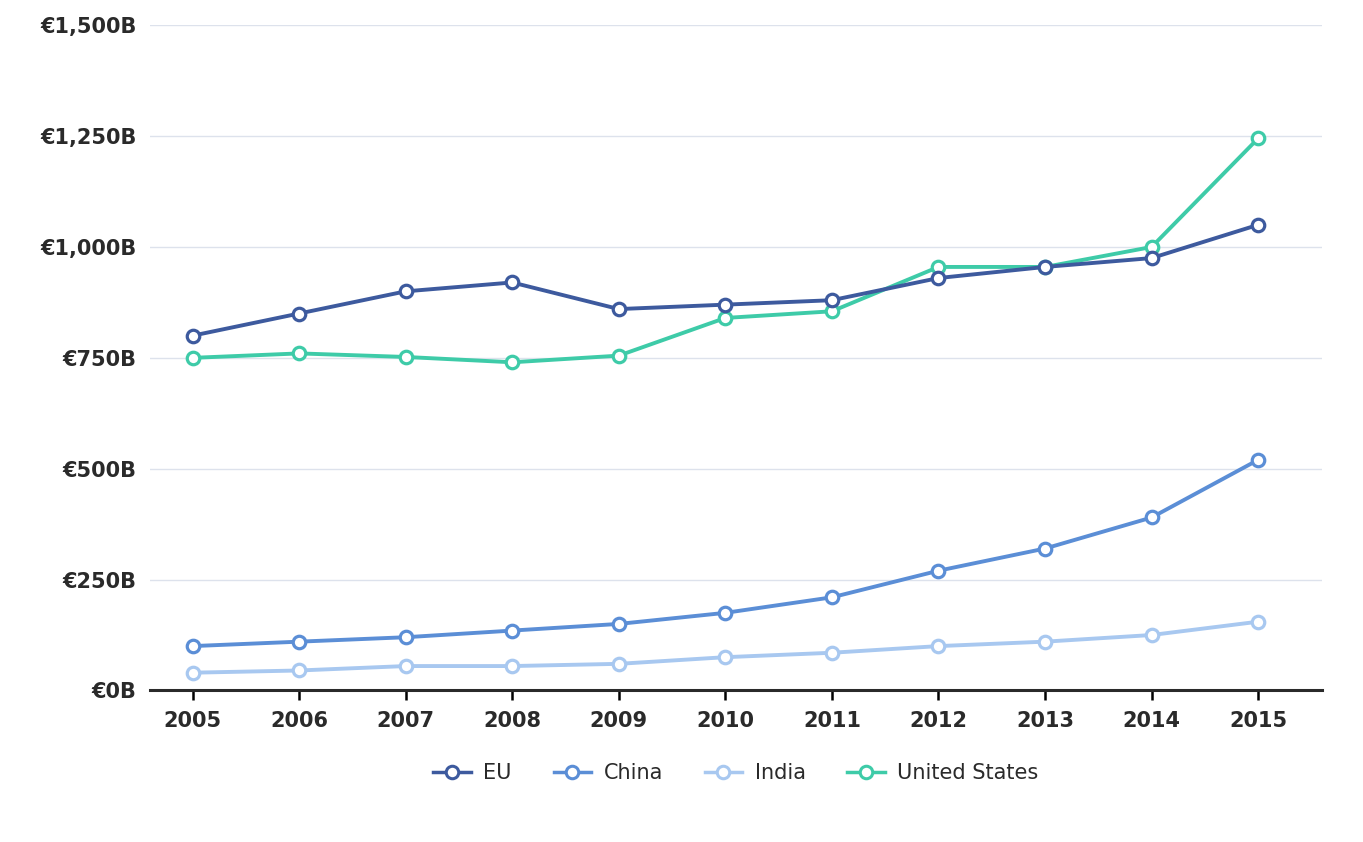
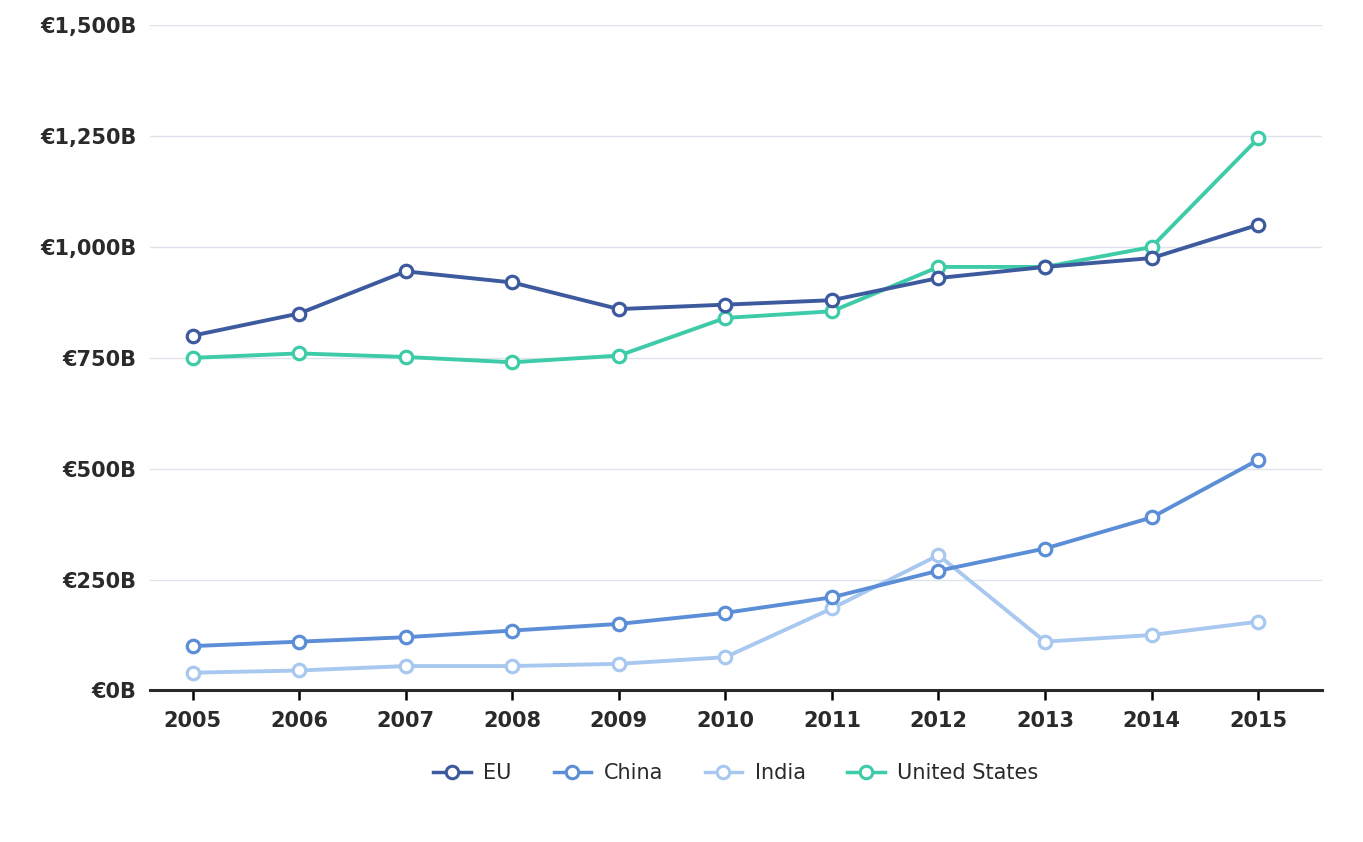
EU/2007: €900B -> €945B
India/2011: €85B -> €185B
India/2012: €100B -> €305B
